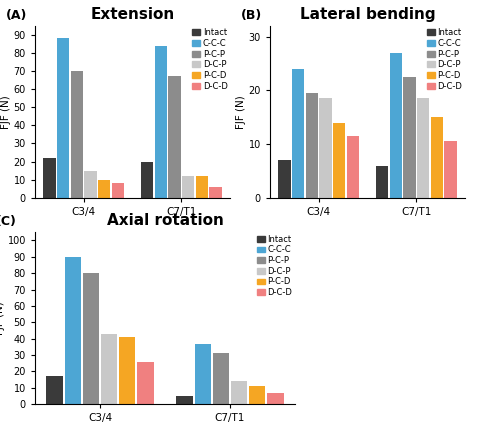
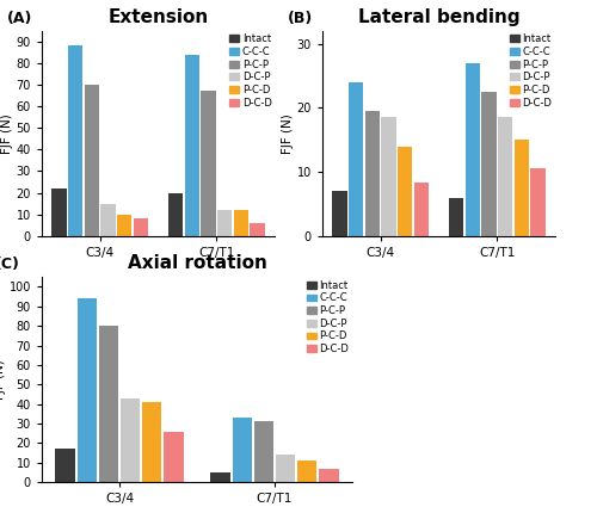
Lateral bending/D-C-D/C3/4: 11.5 -> 8.4
Axial rotation/C-C-C/C3/4: 90 -> 94
Axial rotation/C-C-C/C7/T1: 37 -> 33
